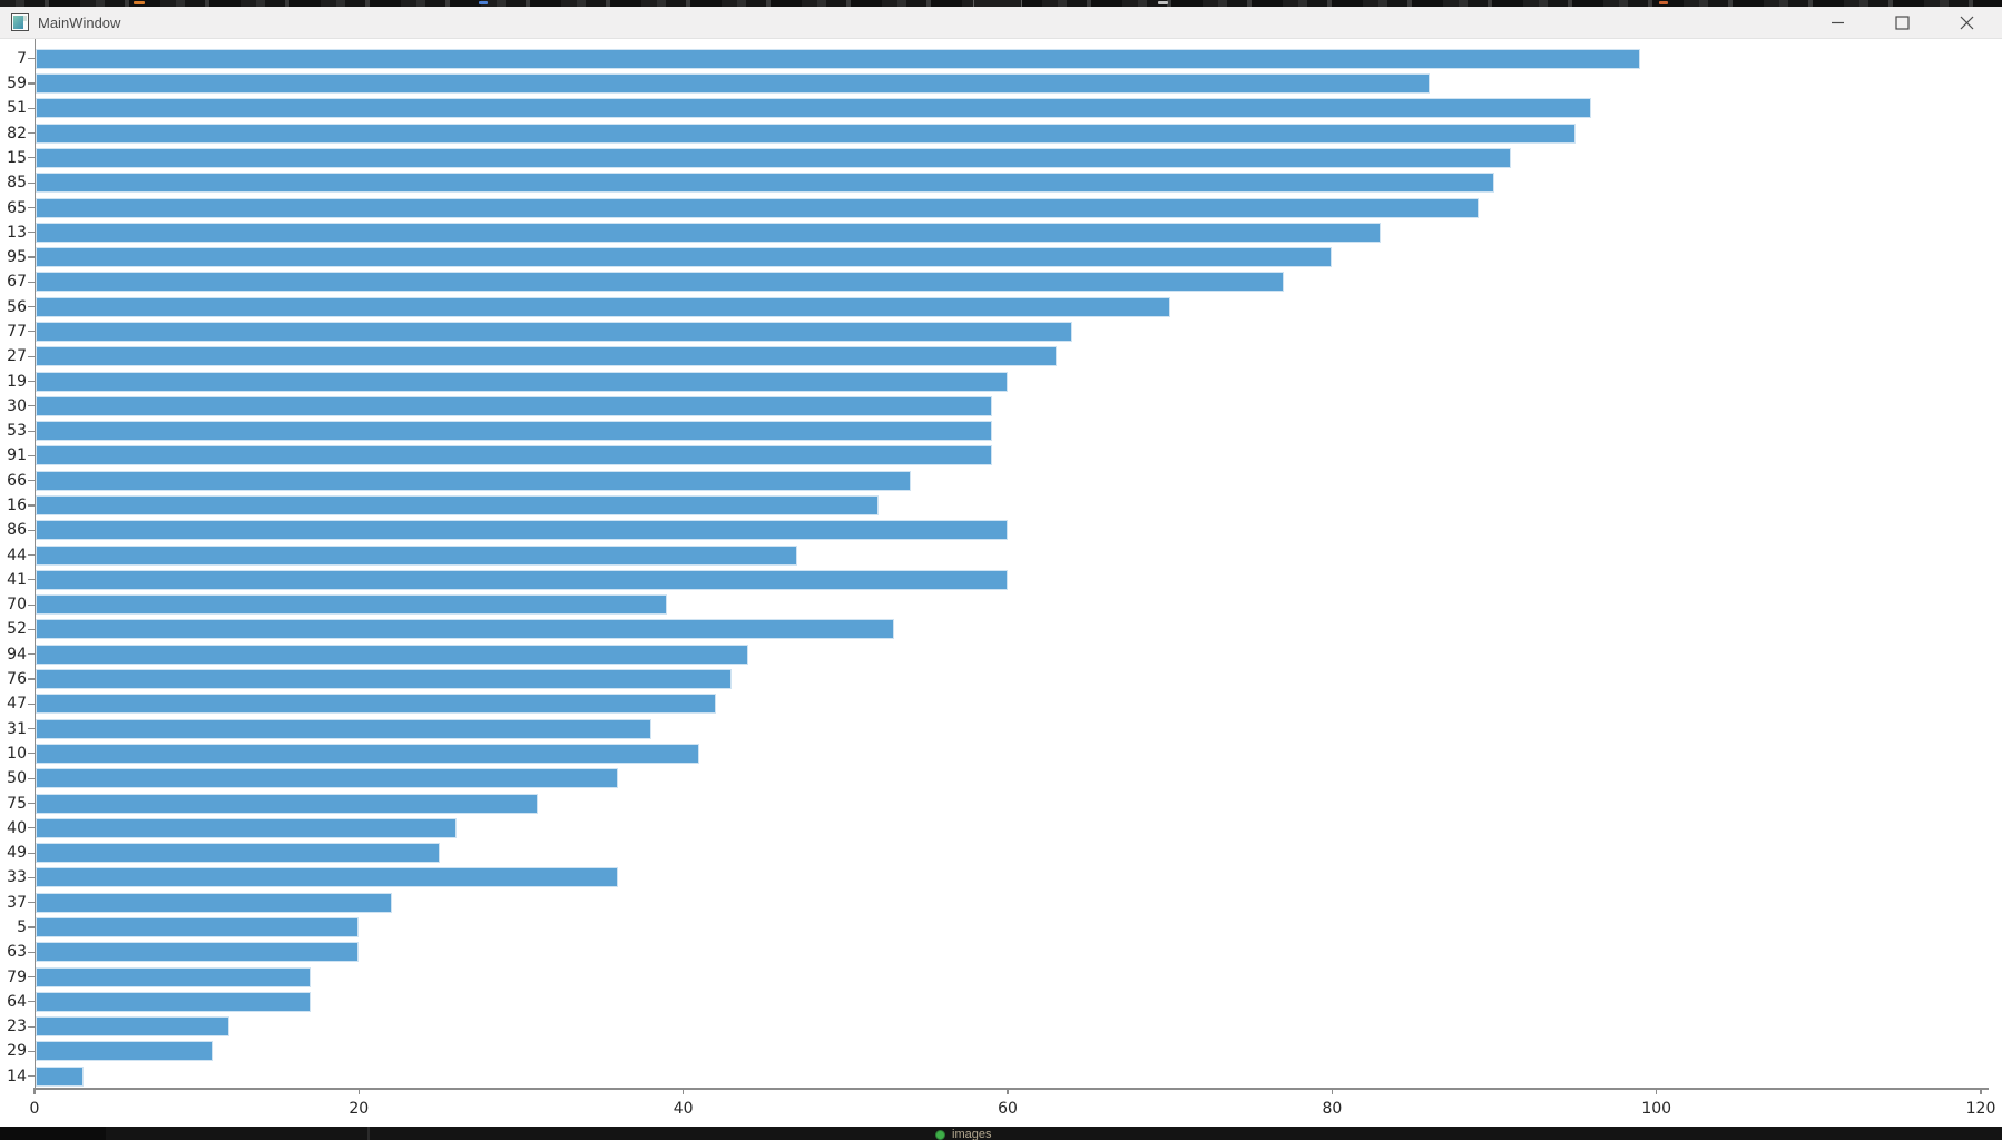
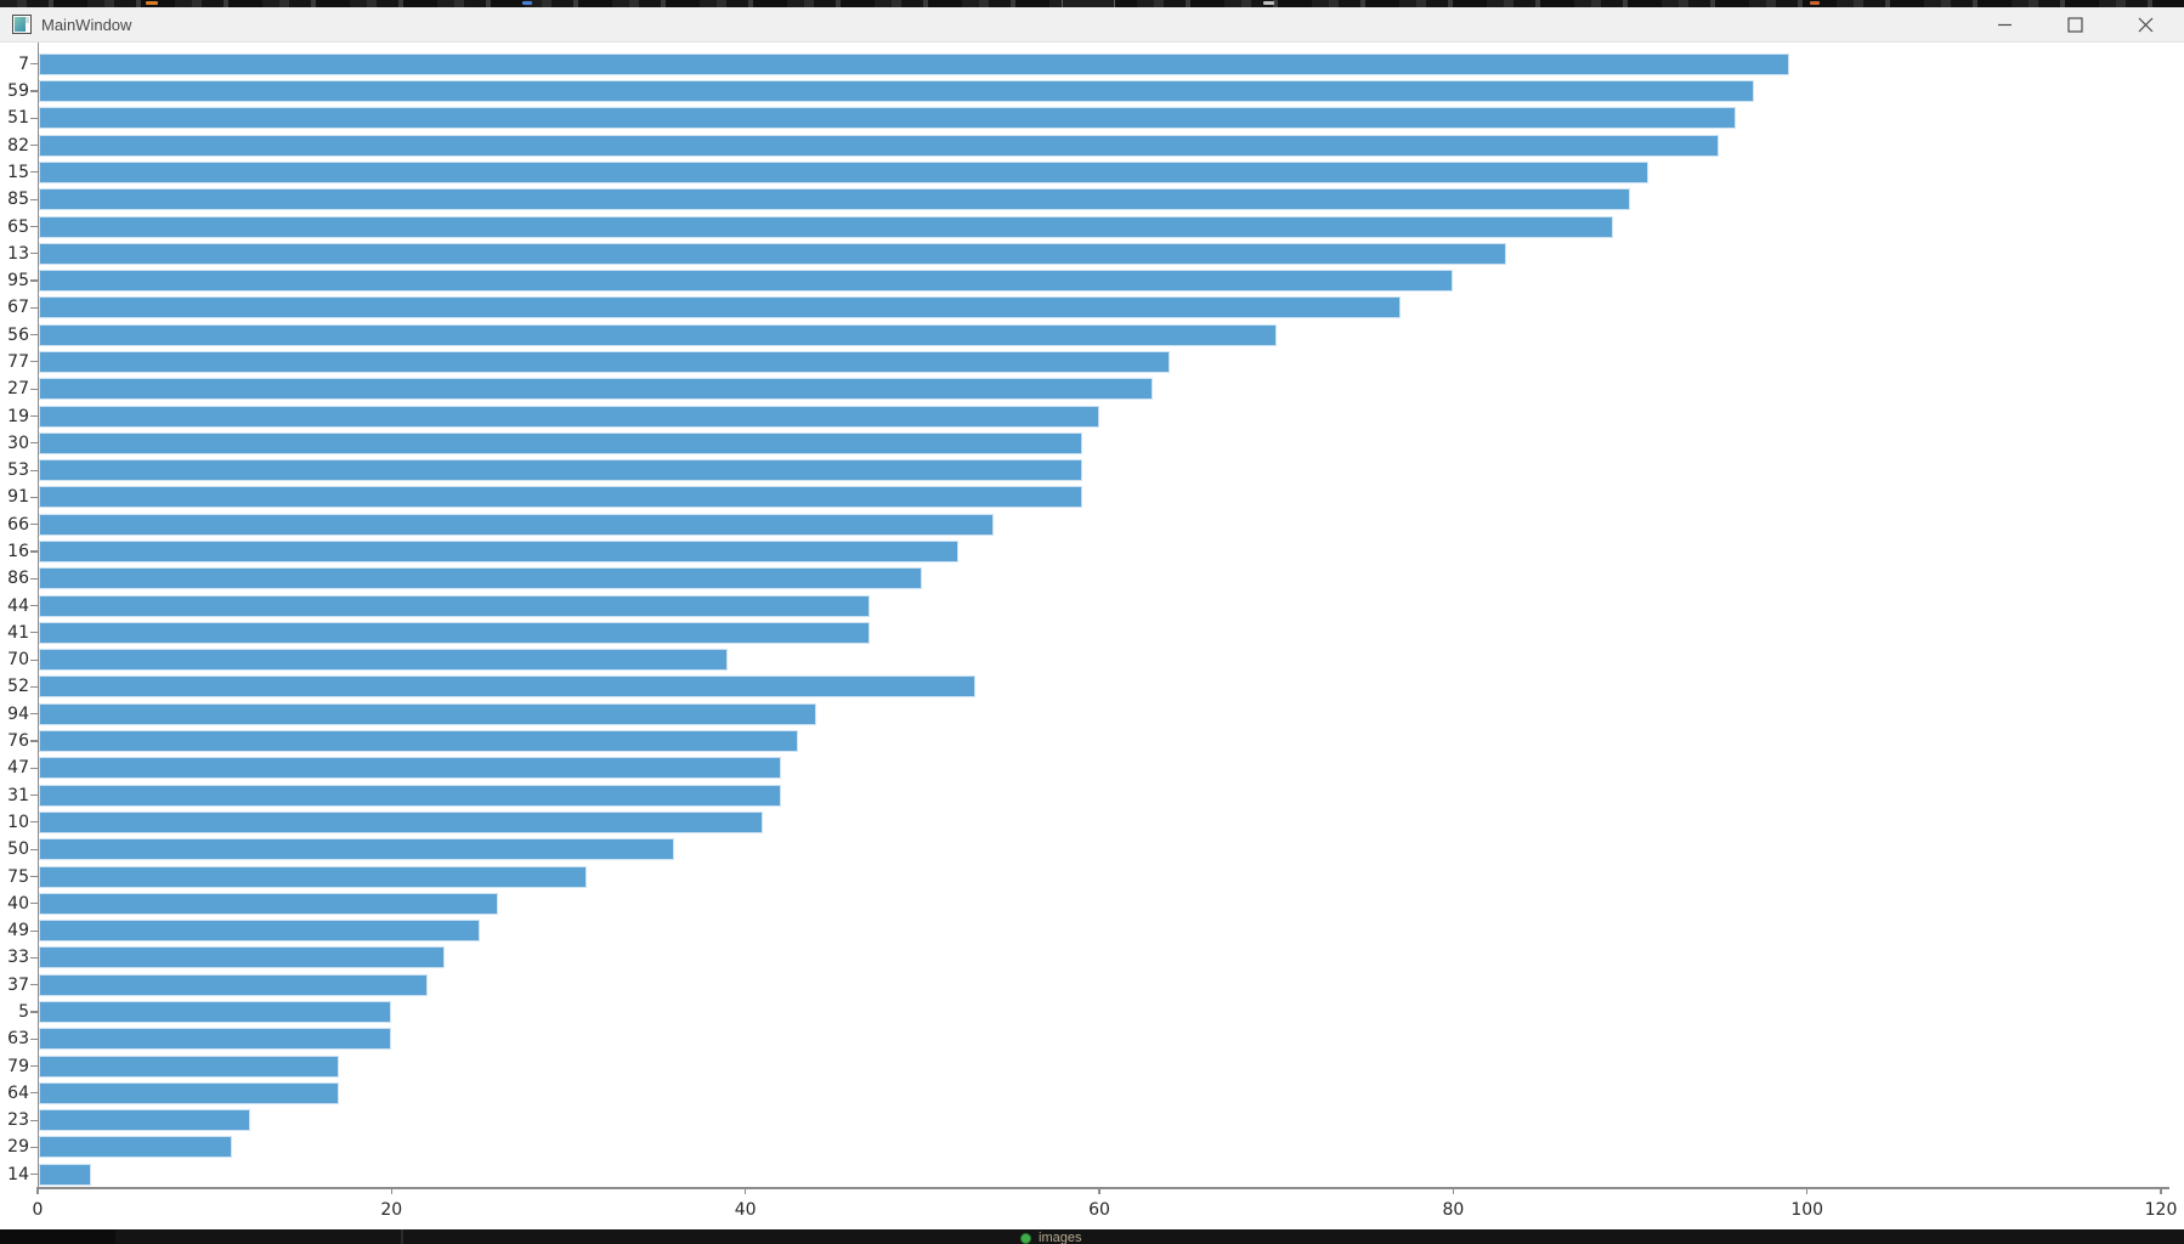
59: 86 -> 97
86: 60 -> 50
41: 60 -> 47
31: 38 -> 42
33: 36 -> 23
